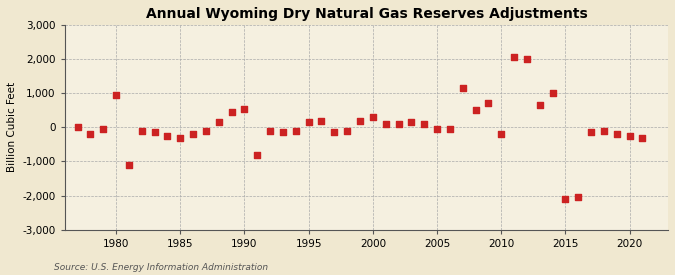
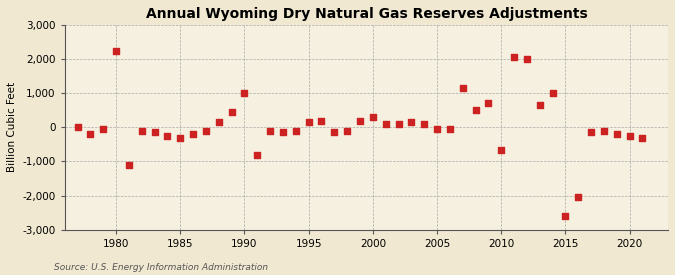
1980: 950 -> 2,250
1990: 550 -> 1,000
2010: -200 -> -650
2015: -2,100 -> -2,600
